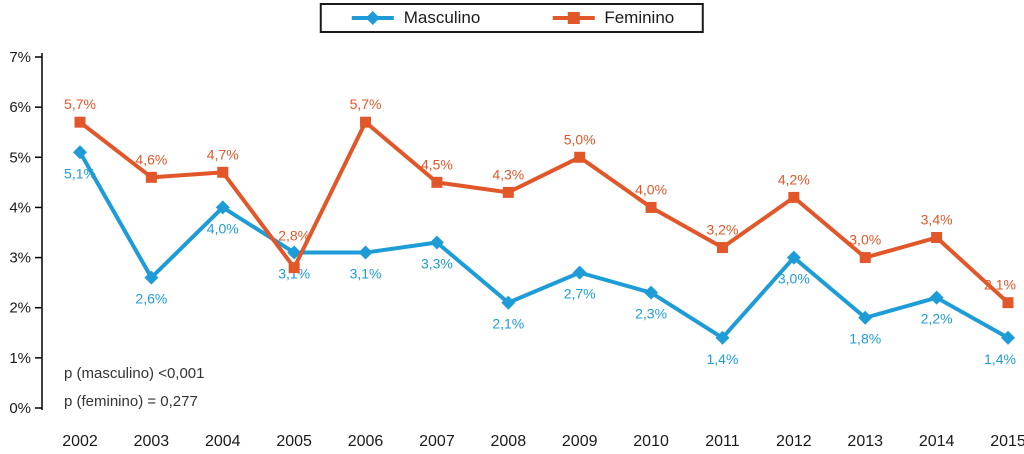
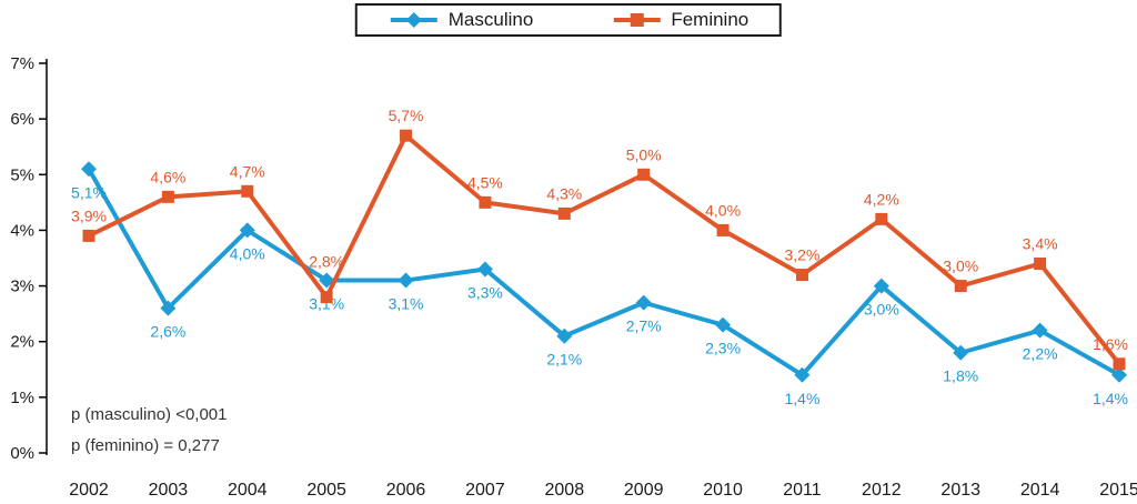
Feminino/2002: 5,7% -> 3,9%
Feminino/2015: 2,1% -> 1,6%
